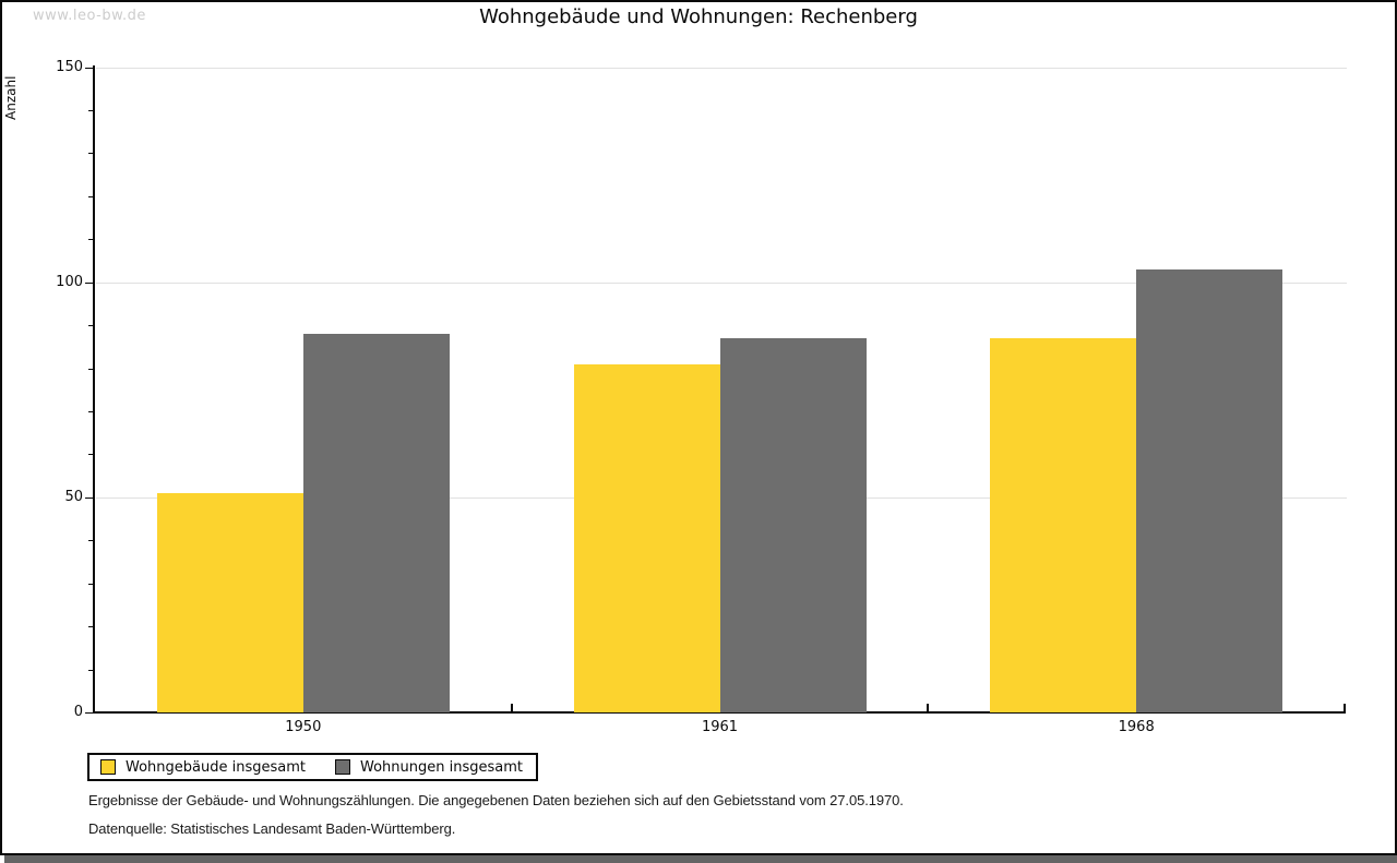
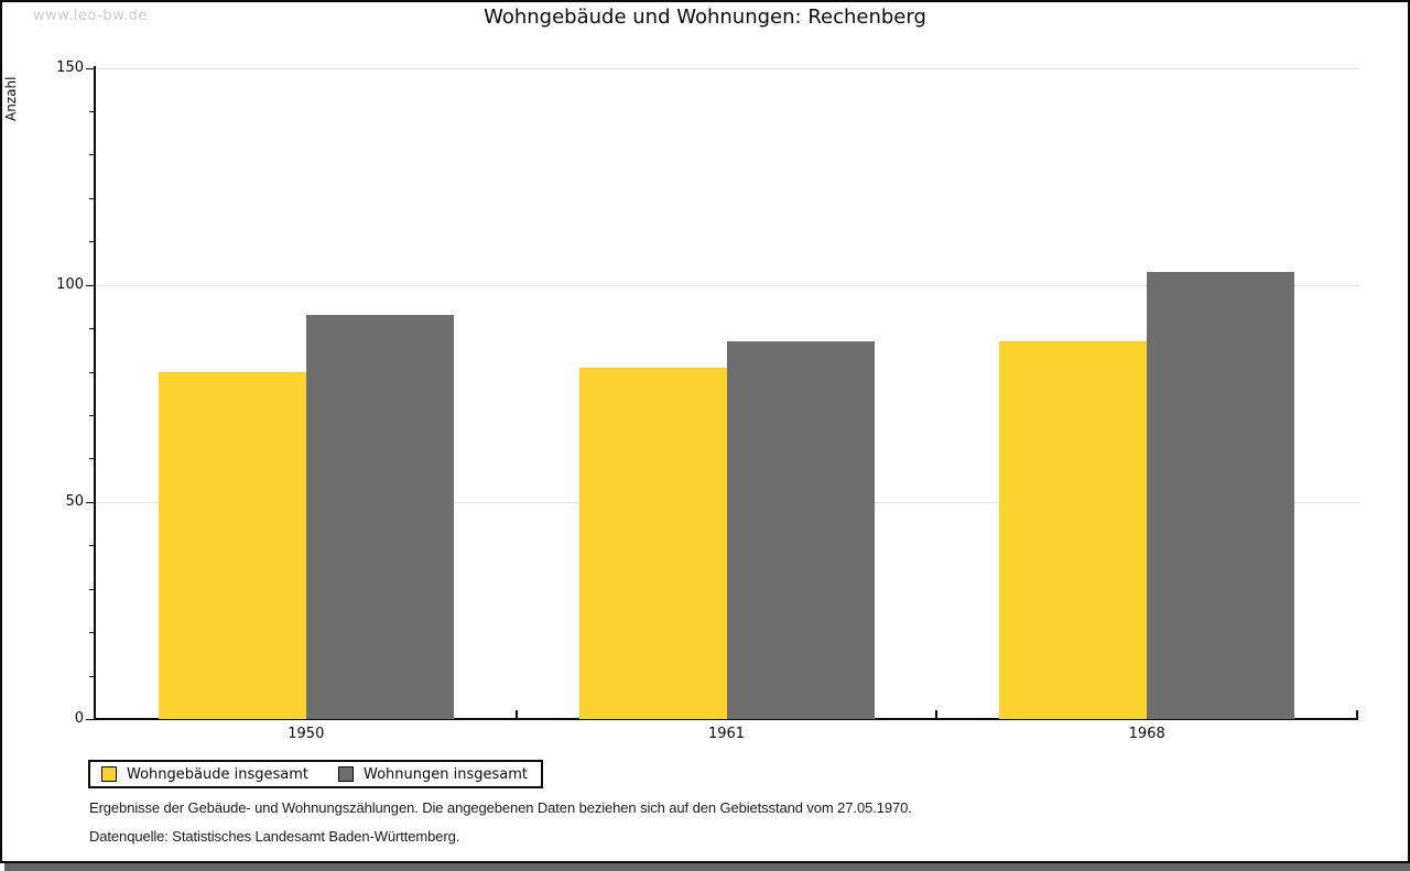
Wohngebäude insgesamt/1950: 51 -> 80
Wohnungen insgesamt/1950: 88 -> 93
